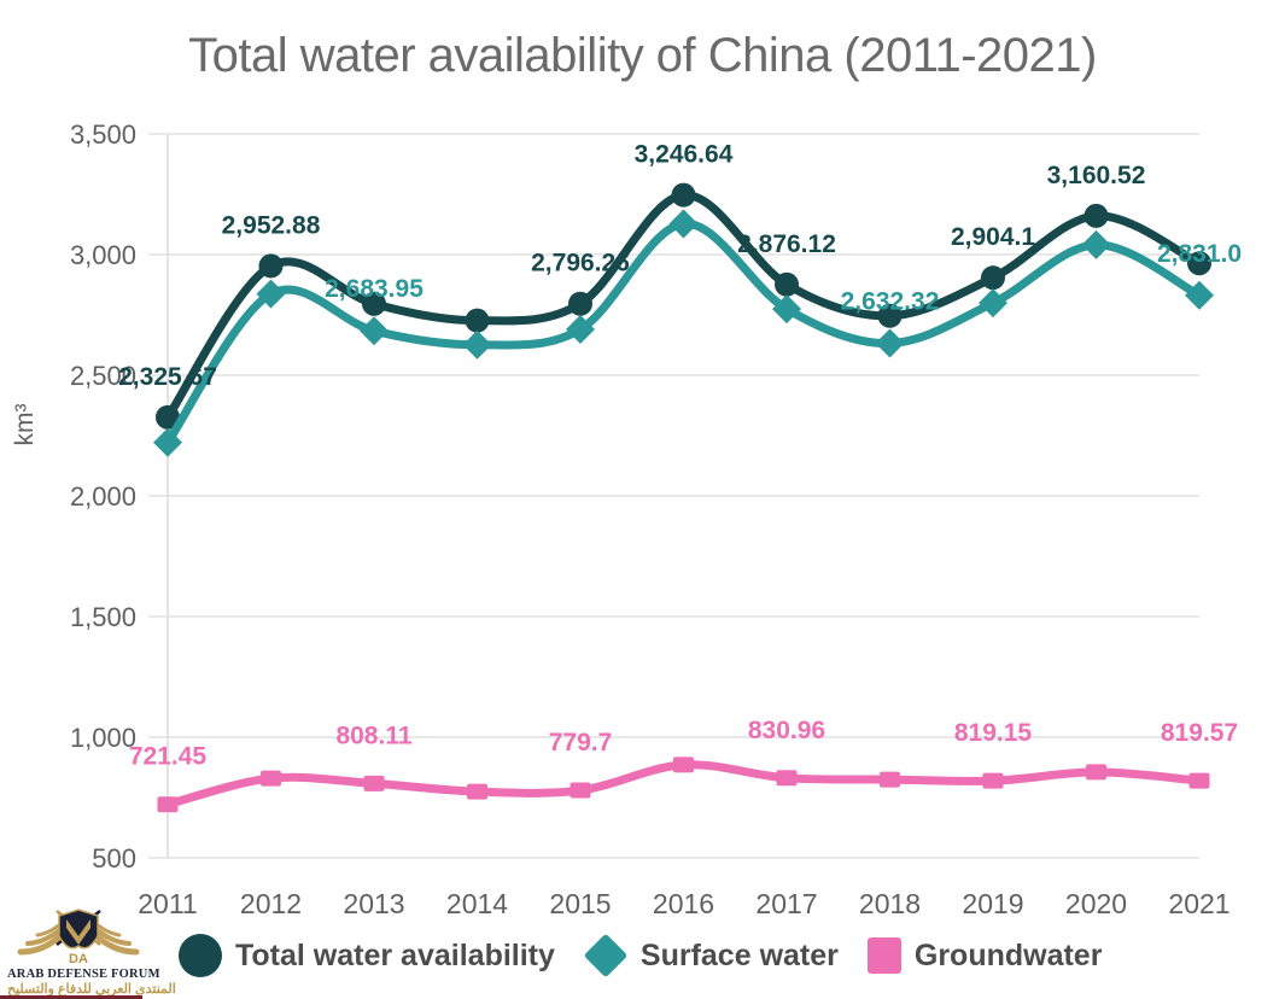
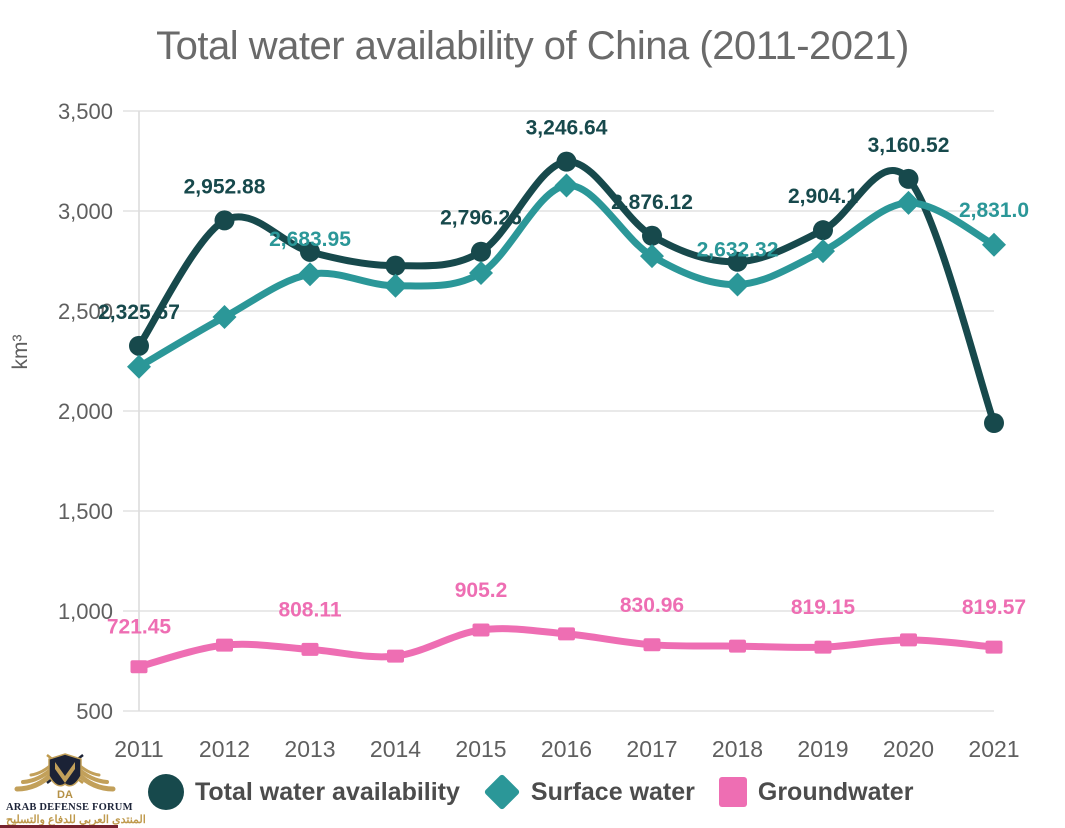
Surface water/2012: 2840 -> 2470
Groundwater/2015: 779.7 -> 905.2
Total water availability/2021: 2960 -> 1940
